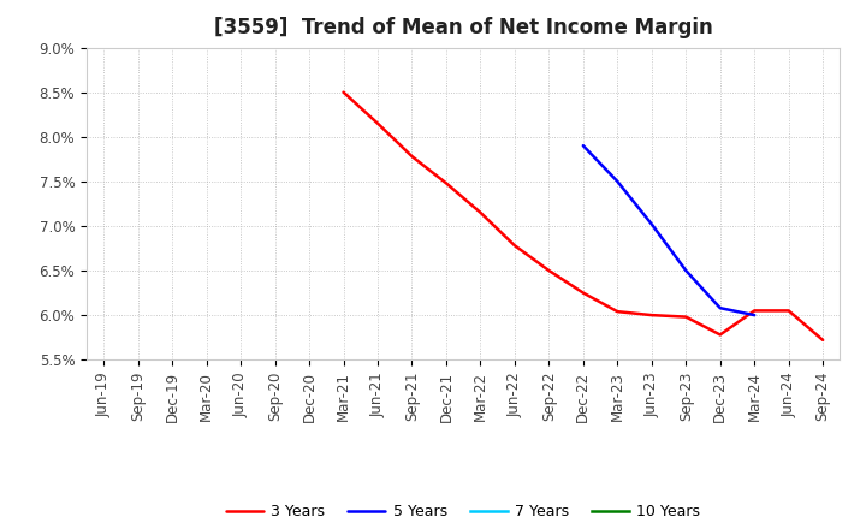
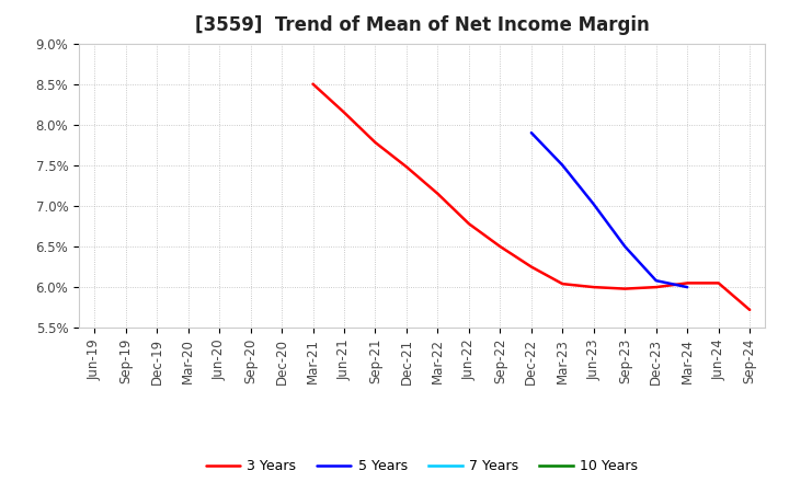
3 Years/Dec-23: 5.78% -> 6.00%
